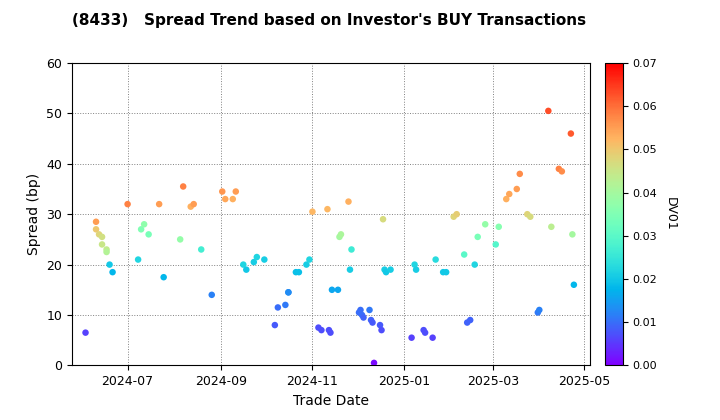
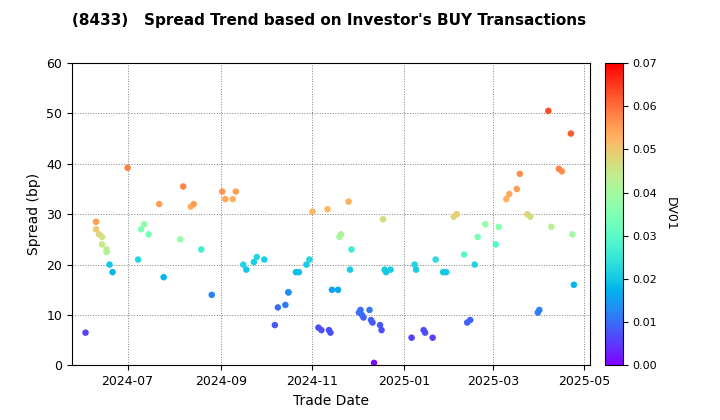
2024-07: 32.0 -> 39.2
